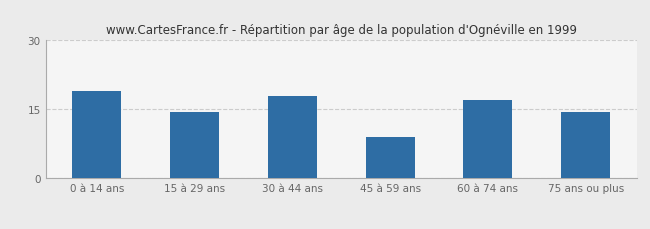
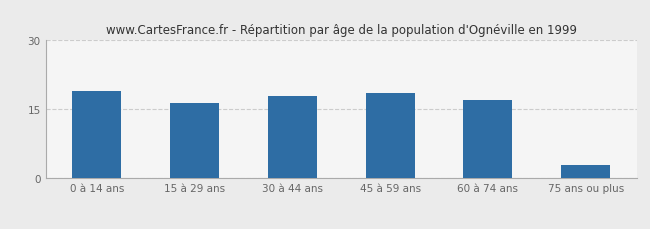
15 à 29 ans: 14.5 -> 16.5
45 à 59 ans: 9.0 -> 18.5
75 ans ou plus: 14.5 -> 3.0
